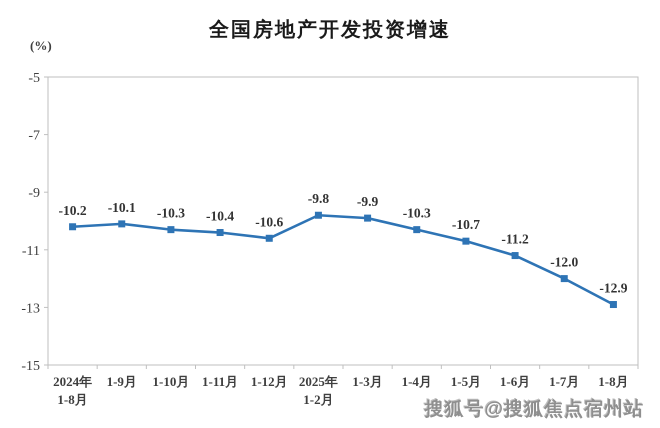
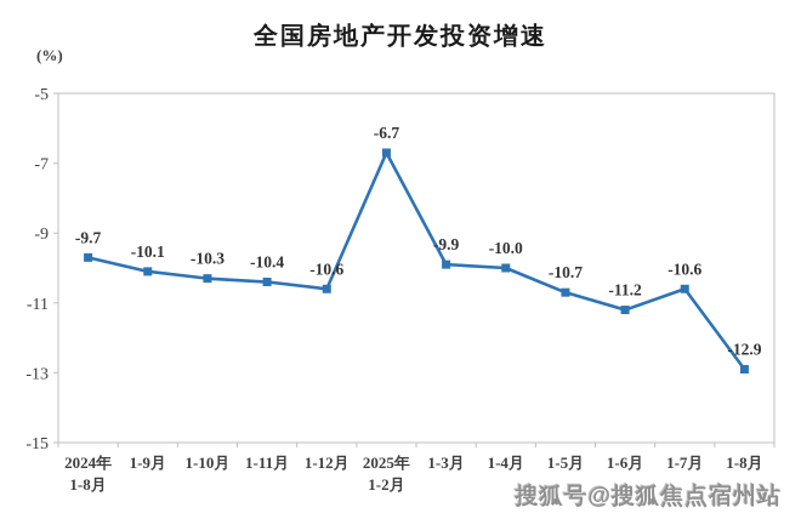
2024年 1-8月: -10.2 -> -9.7
2025年 1-2月: -9.8 -> -6.7
1-4月: -10.3 -> -10.0
1-7月: -12.0 -> -10.6
